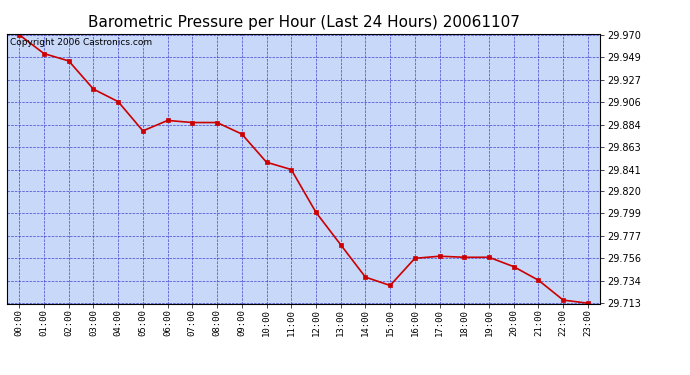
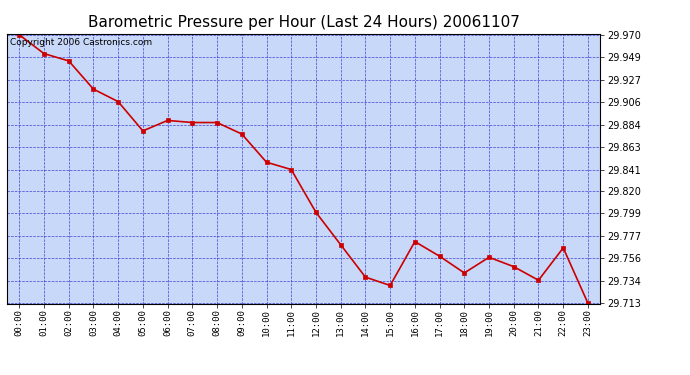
16:00: 29.756 -> 29.772
18:00: 29.757 -> 29.742
22:00: 29.716 -> 29.766
